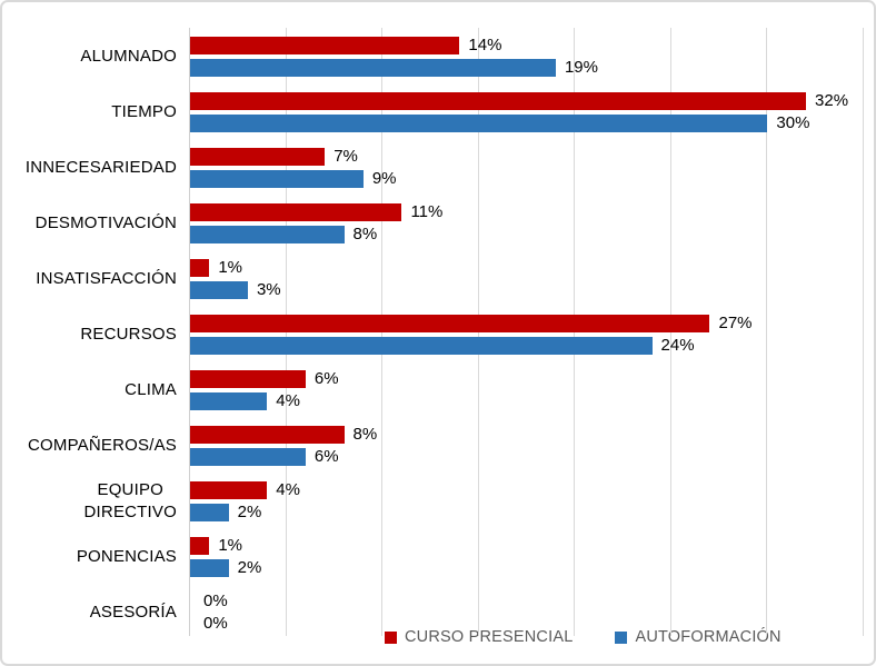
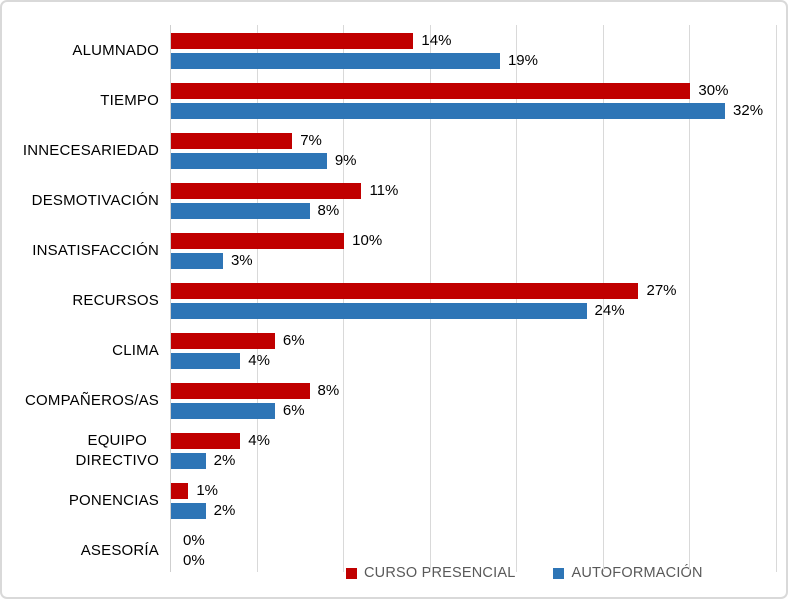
CURSO PRESENCIAL/TIEMPO: 32% -> 30%
AUTOFORMACIÓN/TIEMPO: 30% -> 32%
CURSO PRESENCIAL/INSATISFACCIÓN: 1% -> 10%
